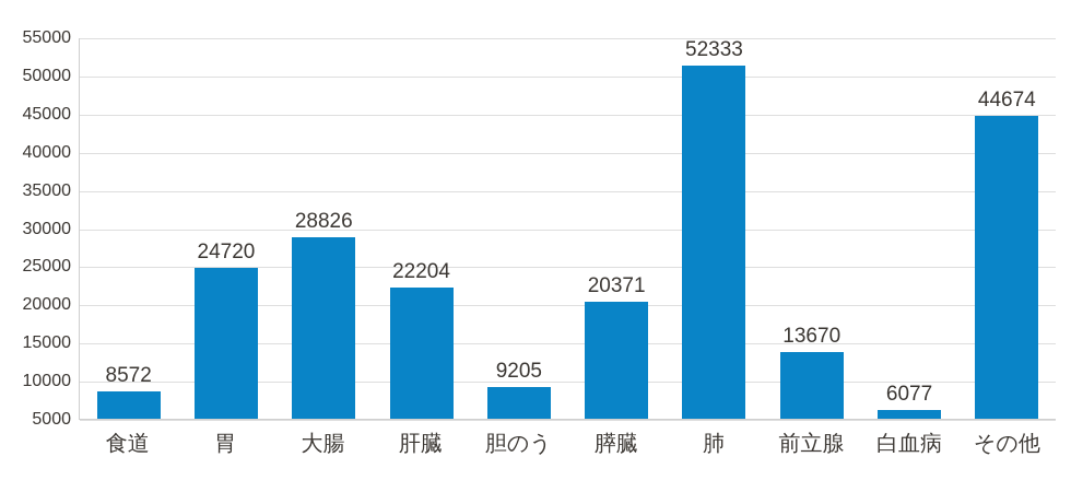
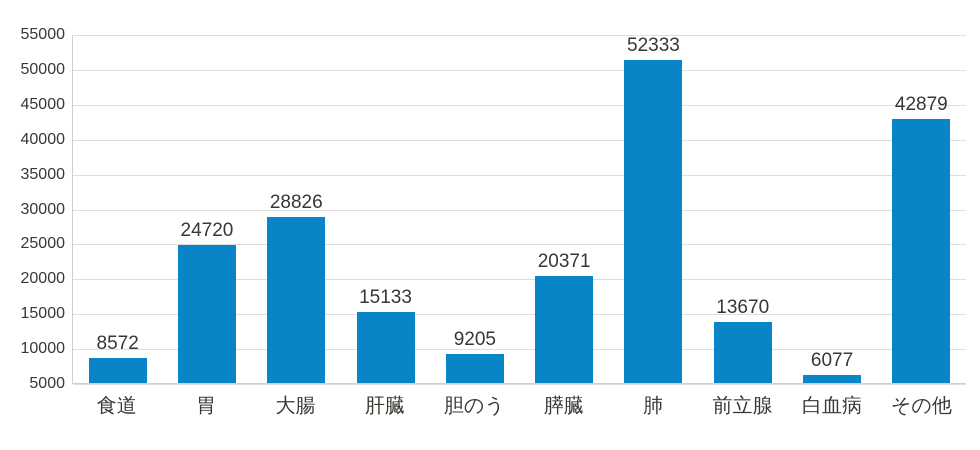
肝臓: 22204 -> 15133
その他: 44674 -> 42879
